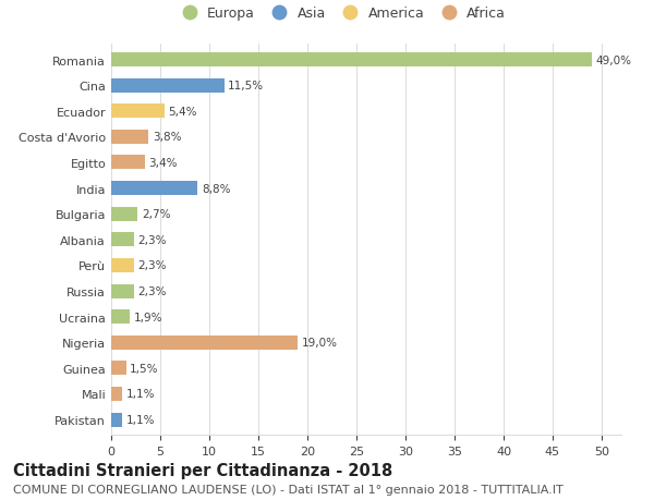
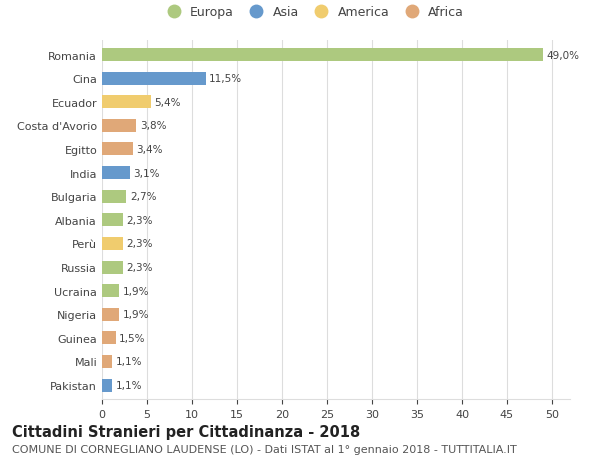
India: 8,8% -> 3,1%
Nigeria: 19,0% -> 1,9%
